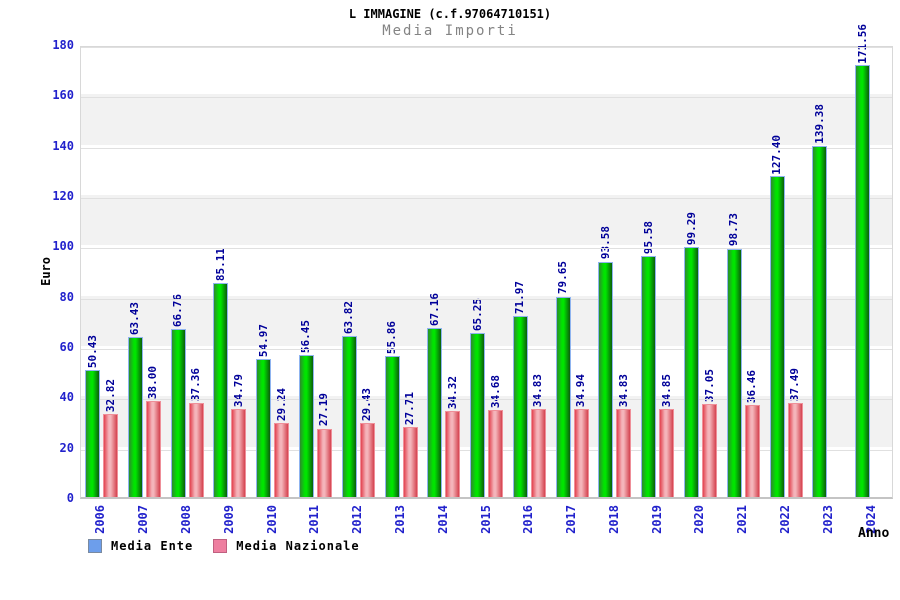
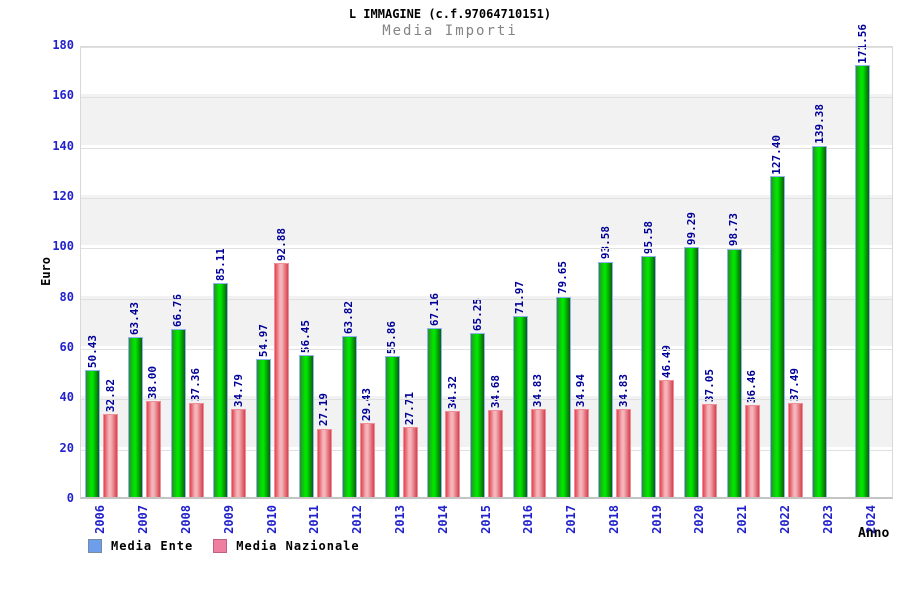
Media Nazionale/2010: 29.24 -> 92.88
Media Nazionale/2019: 34.85 -> 46.49
